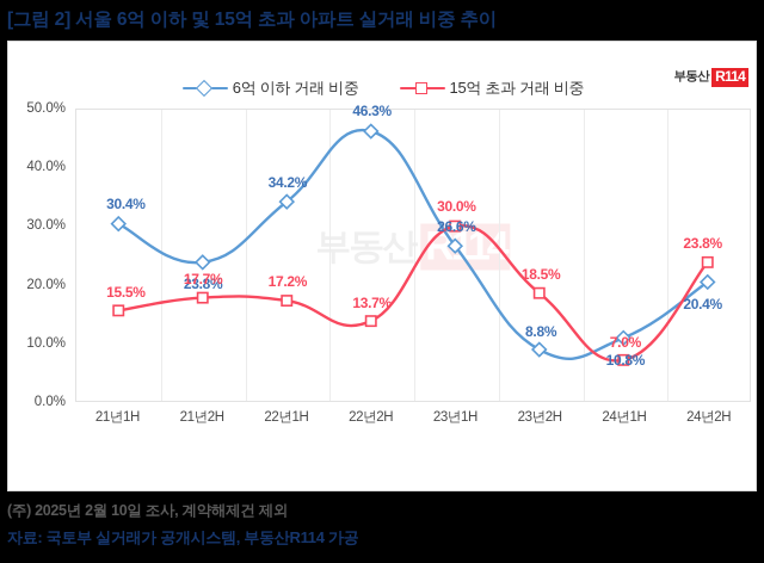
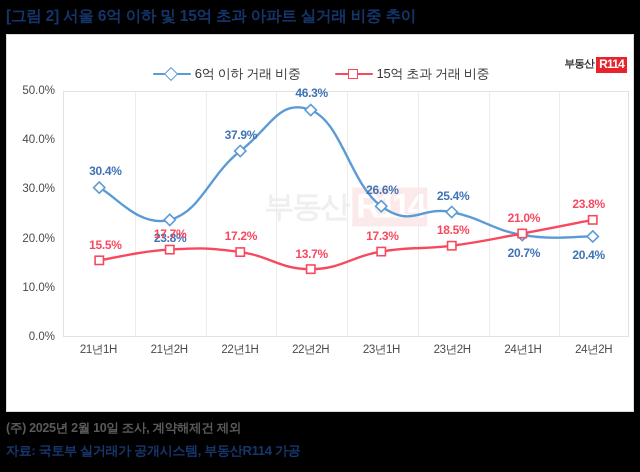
6억 이하 거래 비중/22년1H: 34.2% -> 37.9%
15억 초과 거래 비중/23년1H: 30.0% -> 17.3%
6억 이하 거래 비중/23년2H: 8.8% -> 25.4%
6억 이하 거래 비중/24년1H: 10.8% -> 20.7%
15억 초과 거래 비중/24년1H: 7.0% -> 21.0%
